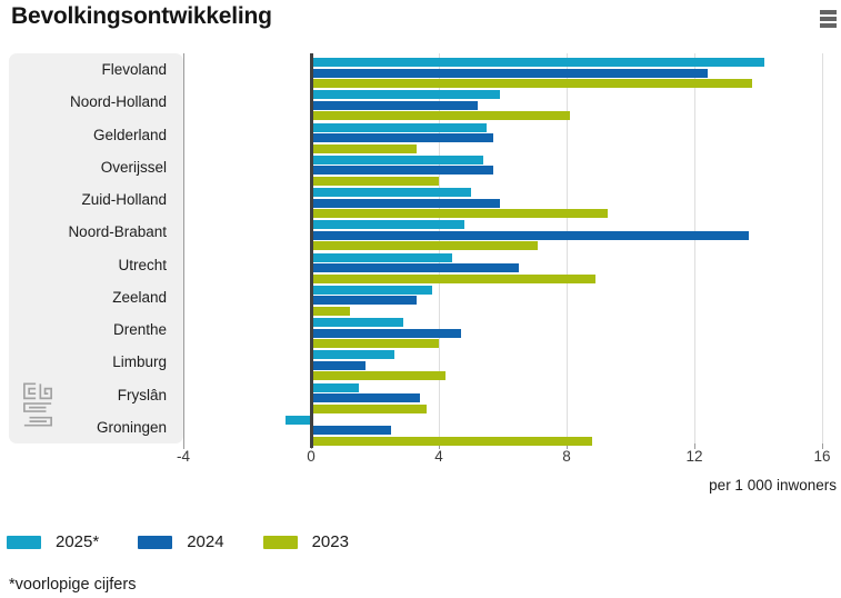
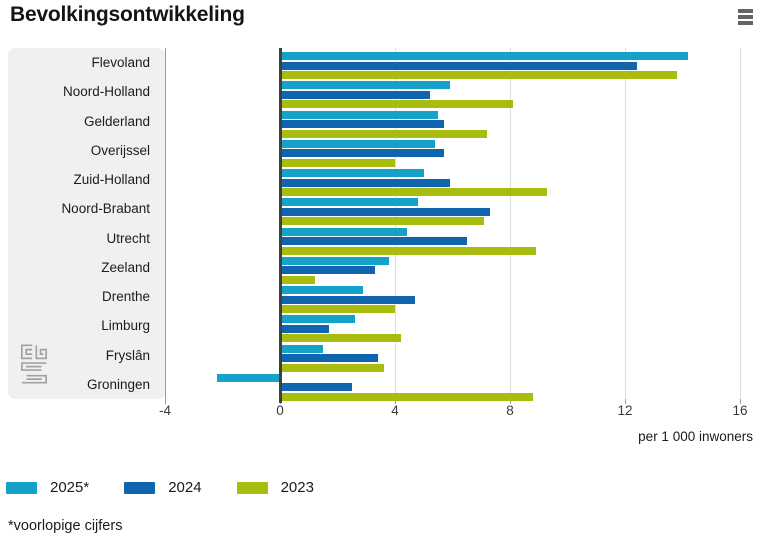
2023/Gelderland: 3.3 -> 7.2
2024/Noord-Brabant: 13.7 -> 7.3
2025*/Groningen: -0.8 -> -2.2
